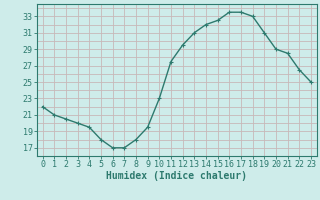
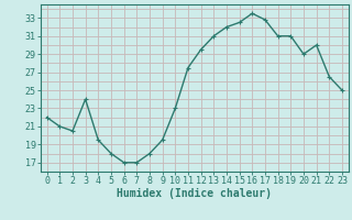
3: 20.0 -> 24.0
17: 33.5 -> 32.8
18: 33.0 -> 31.0
21: 28.5 -> 30.0
